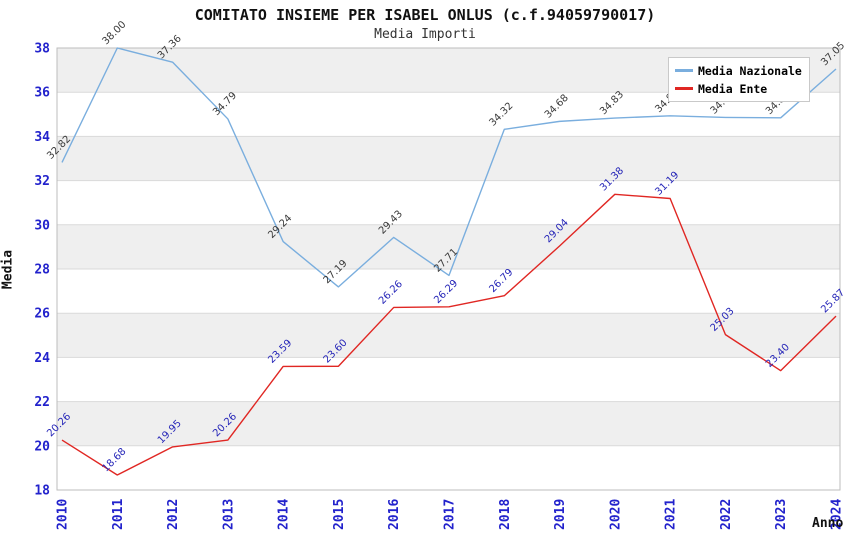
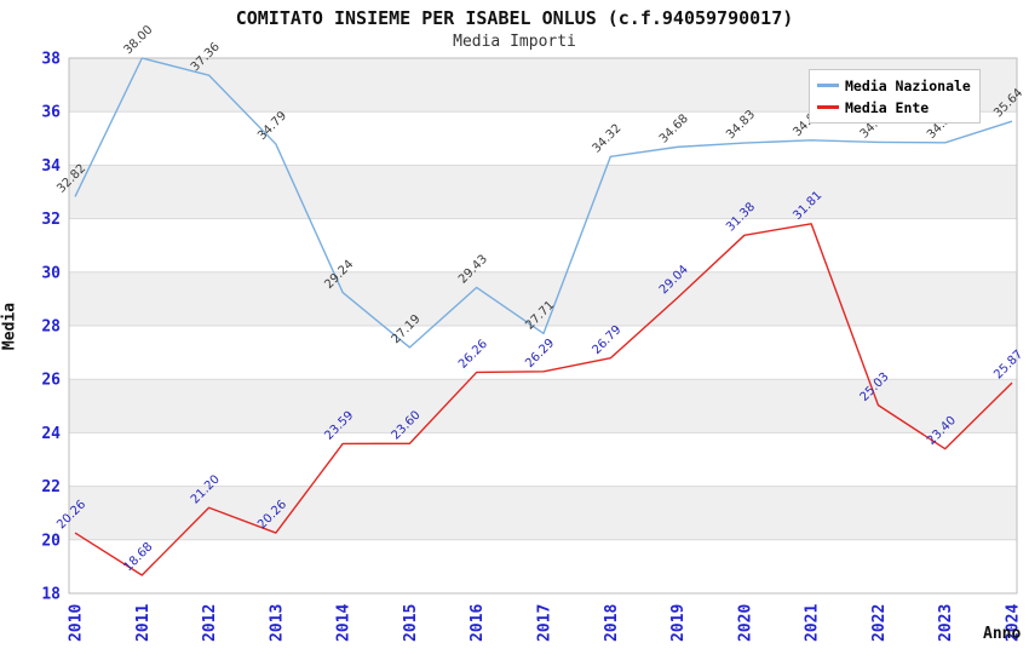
Media Ente/2012: 19.95 -> 21.20
Media Ente/2021: 31.19 -> 31.81
Media Nazionale/2024: 37.05 -> 35.64
